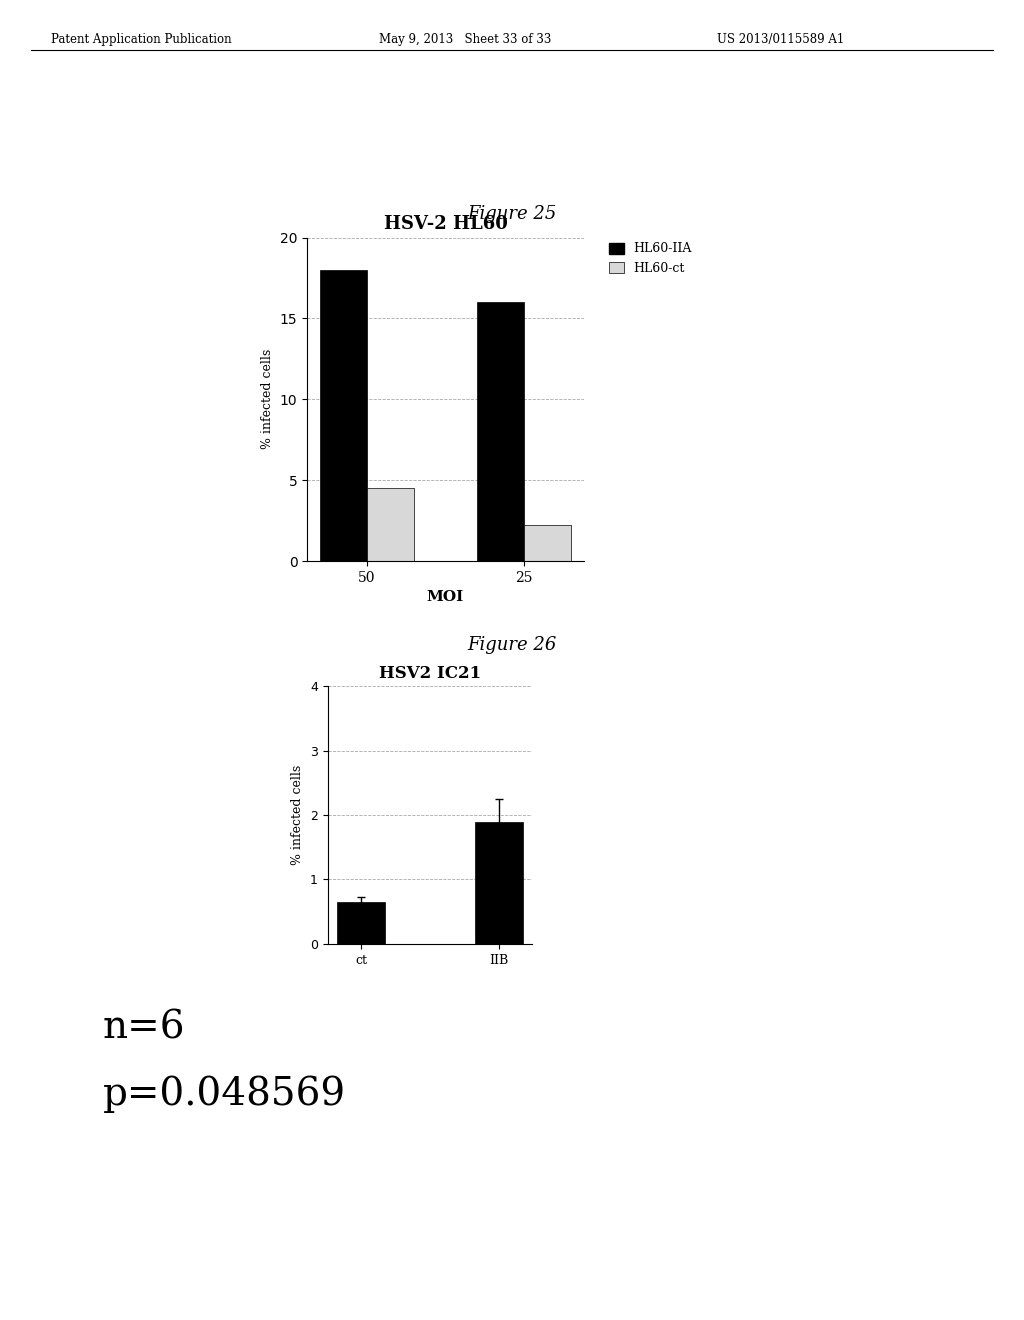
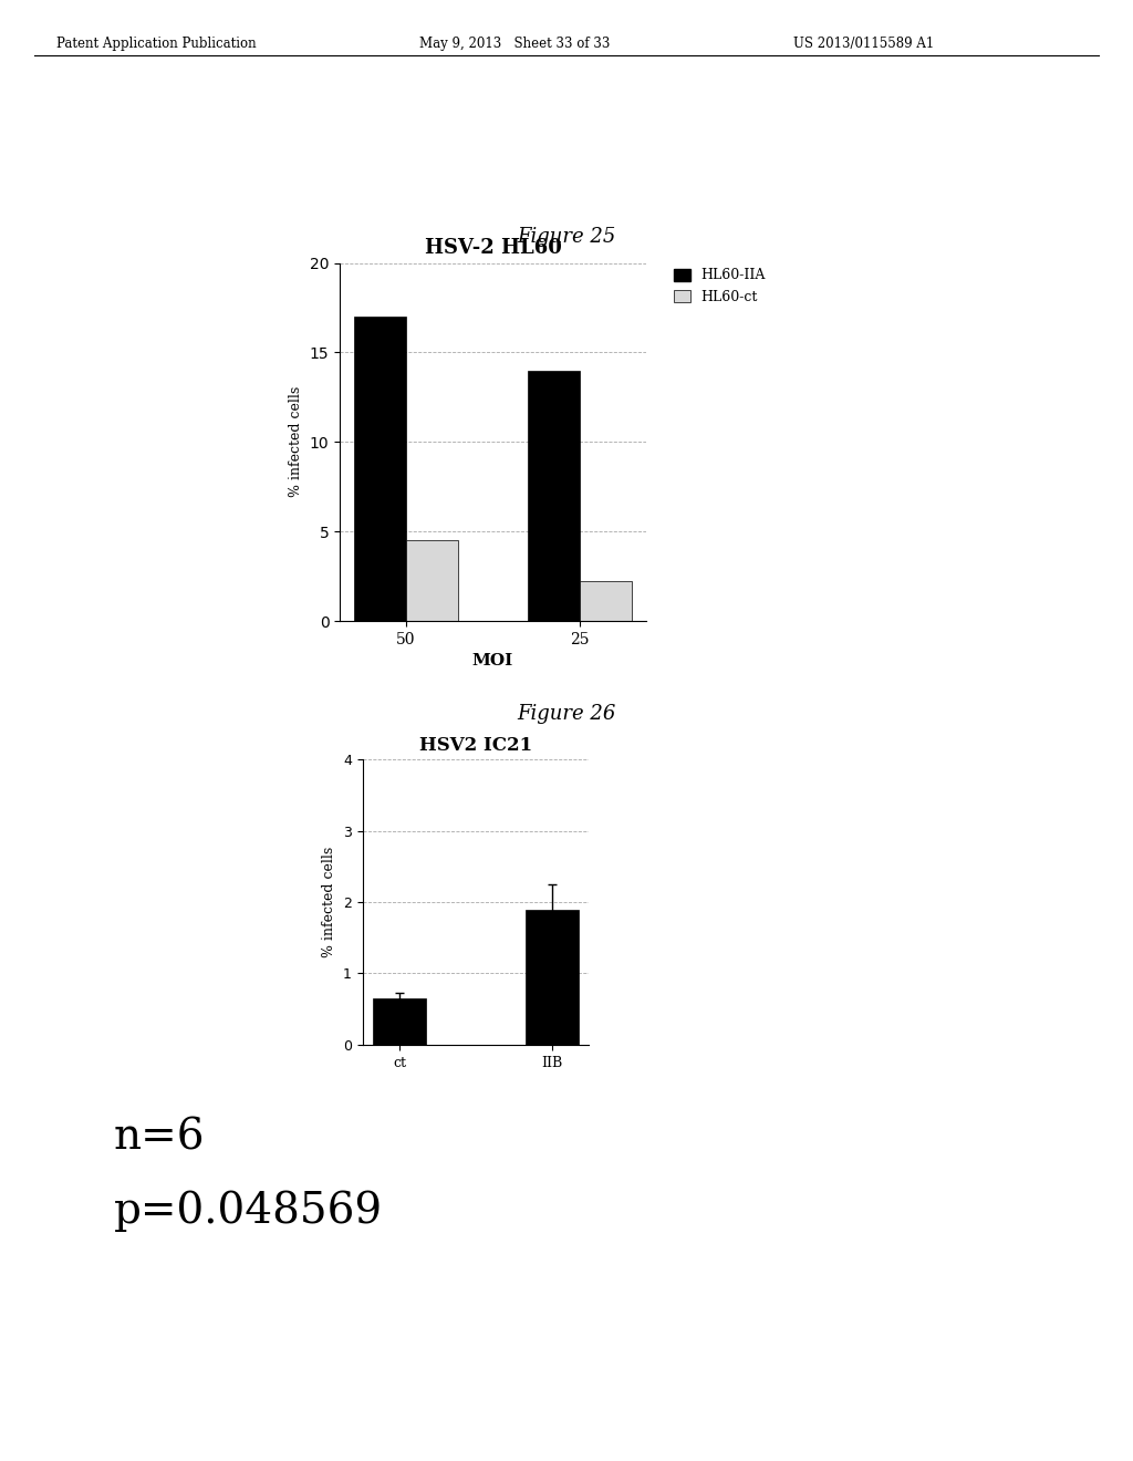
HSV-2 HL60/HL60-IIA/50: 18 -> 17
HSV-2 HL60/HL60-IIA/25: 16 -> 14
